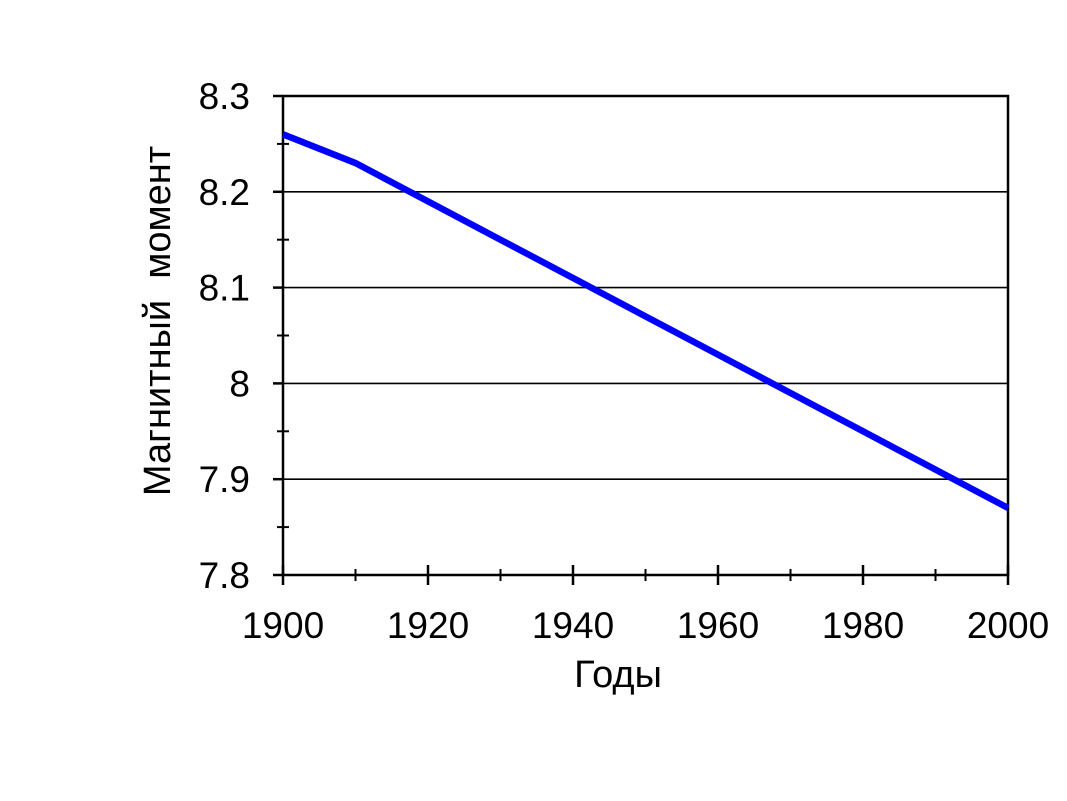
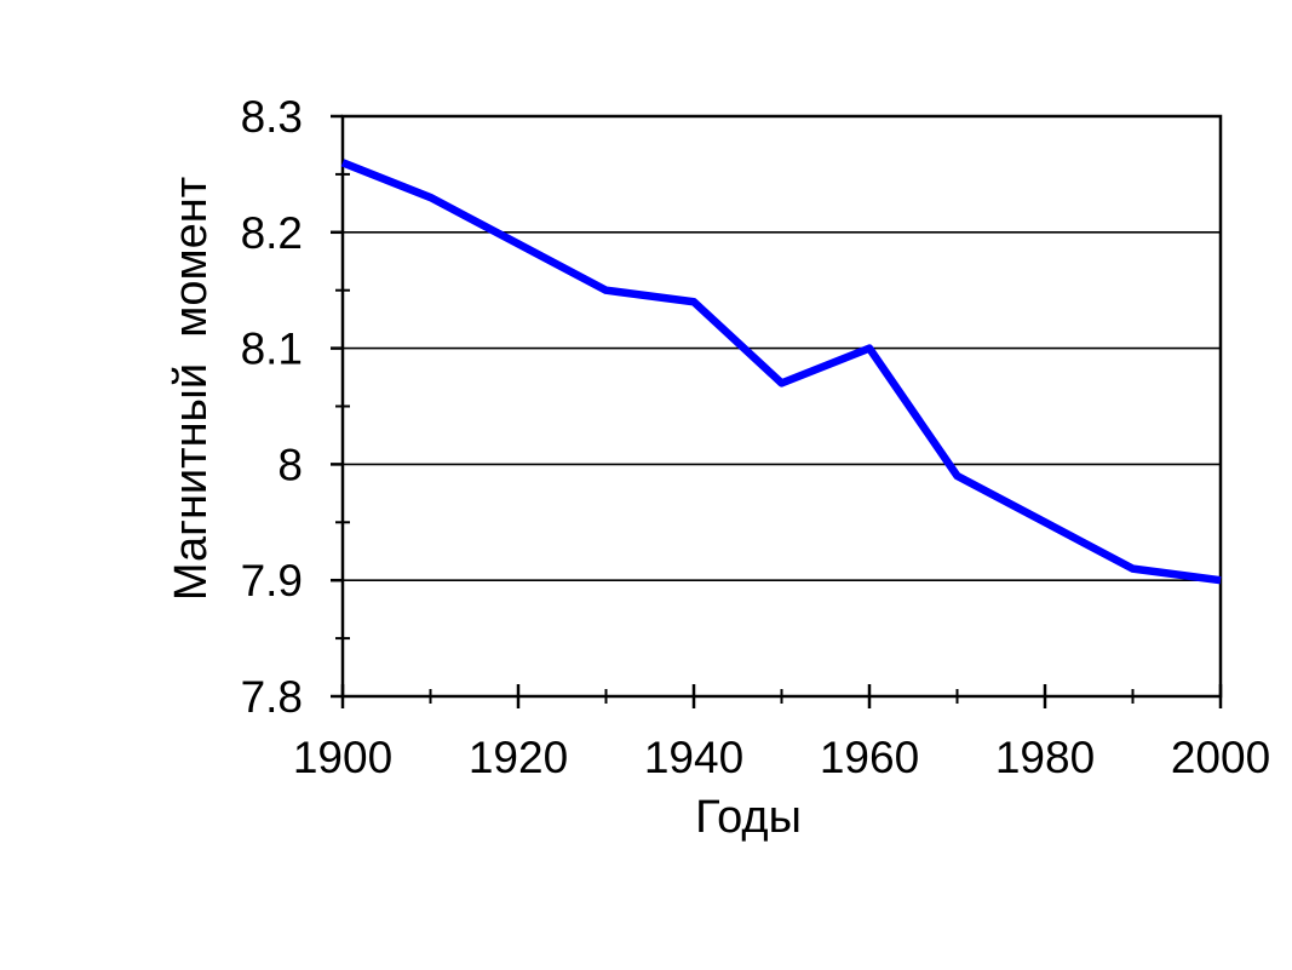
1940: 8.11 -> 8.14
1960: 8.03 -> 8.10
2000: 7.87 -> 7.90
